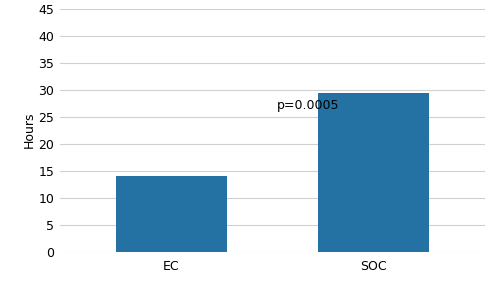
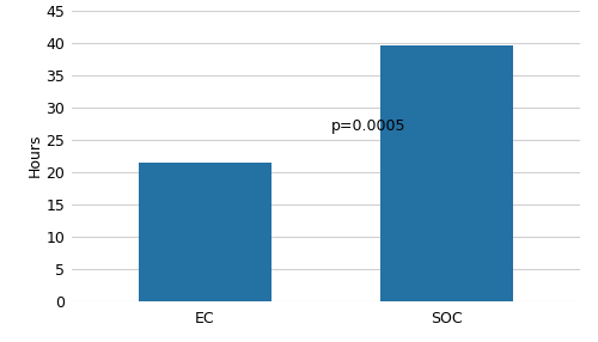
EC: 14.0 -> 21.5
SOC: 29.4 -> 39.5
